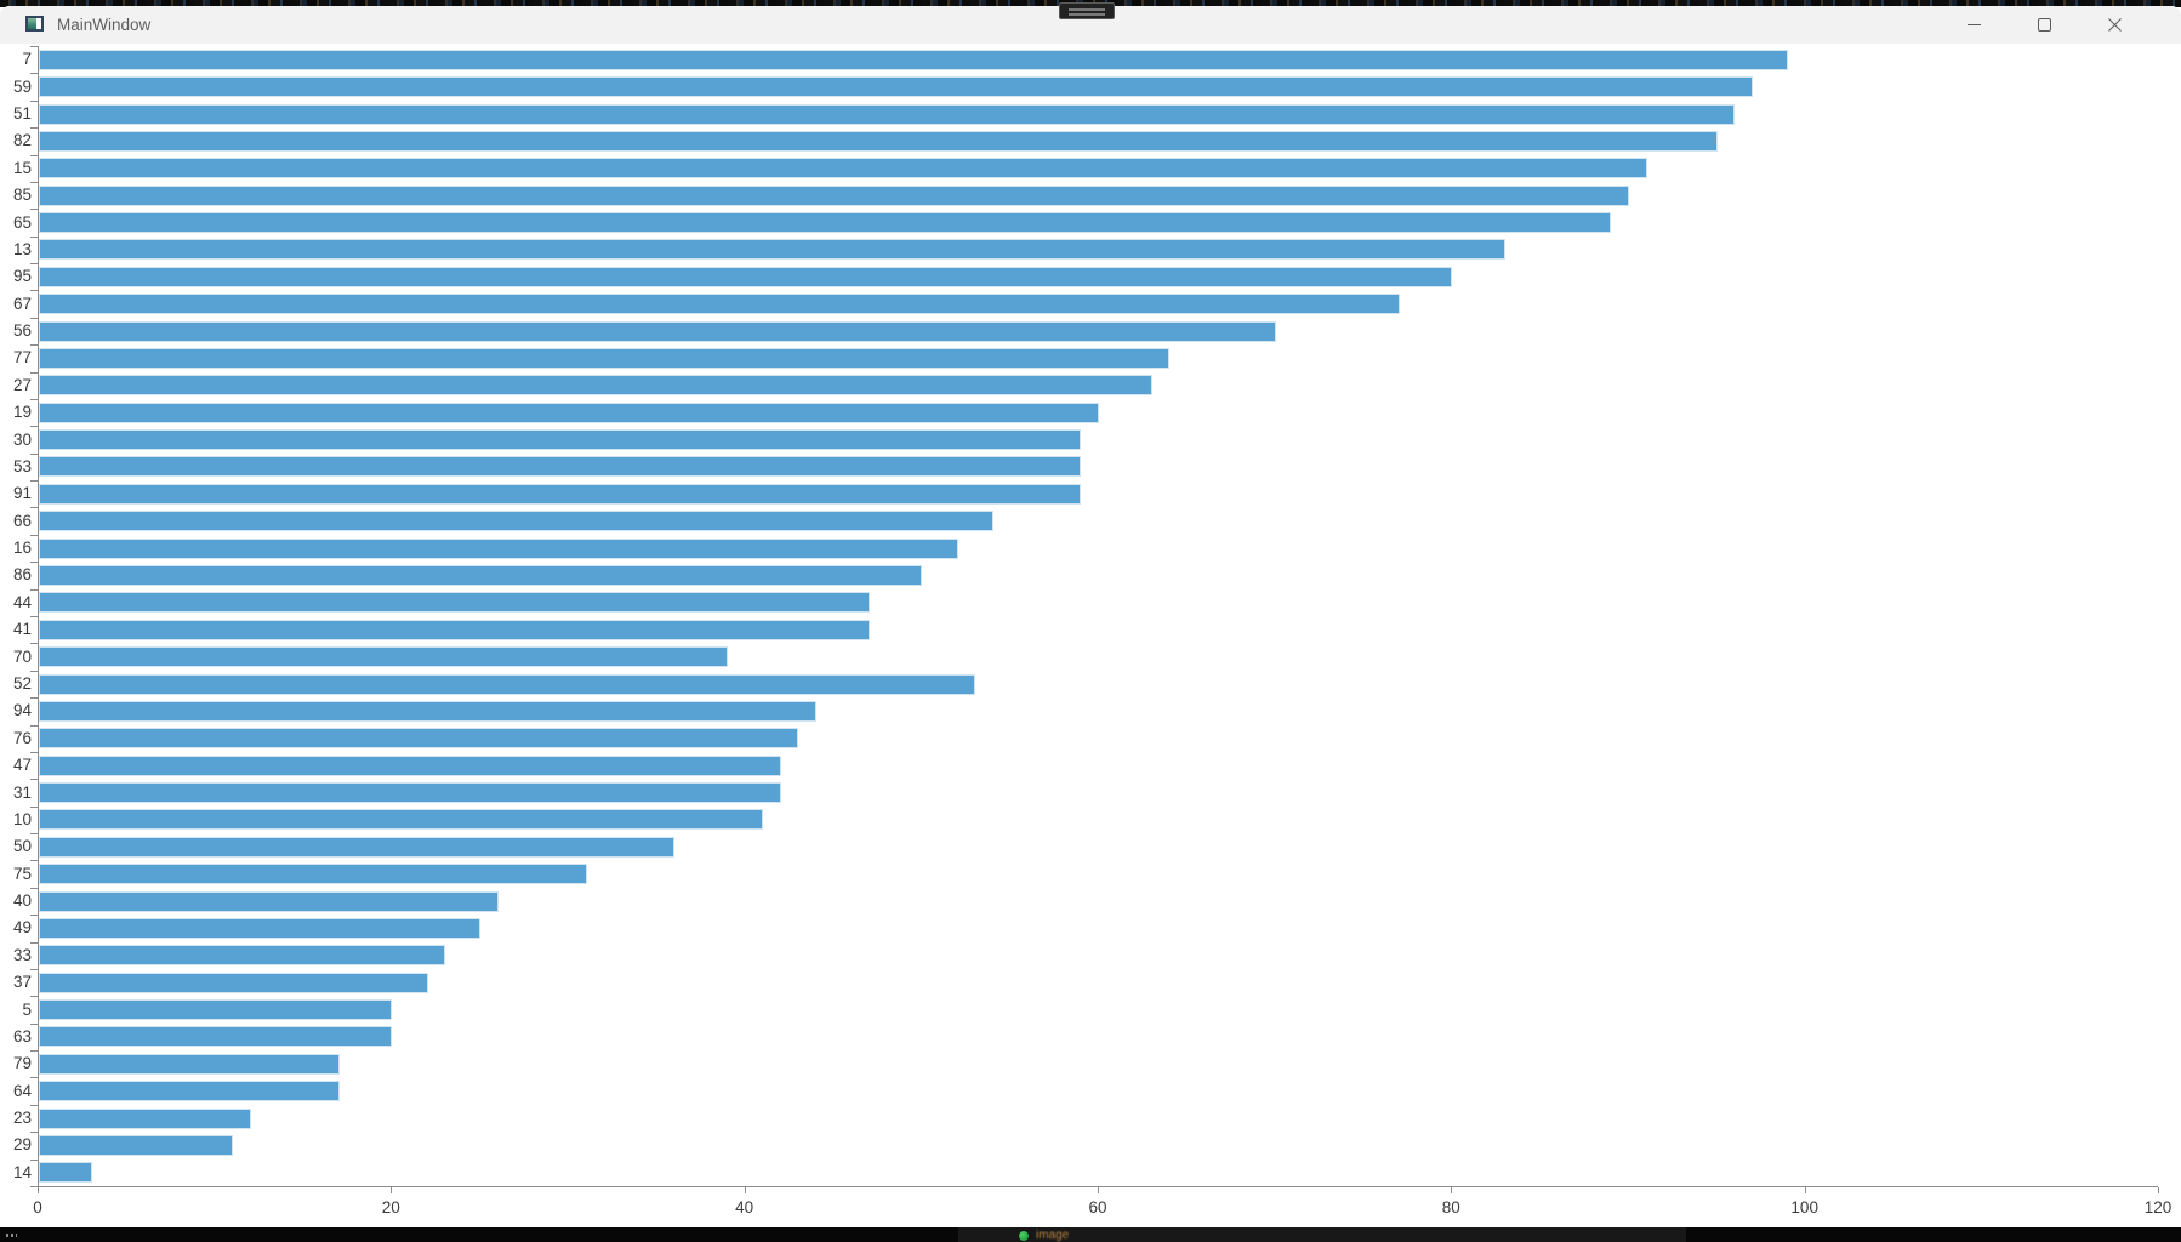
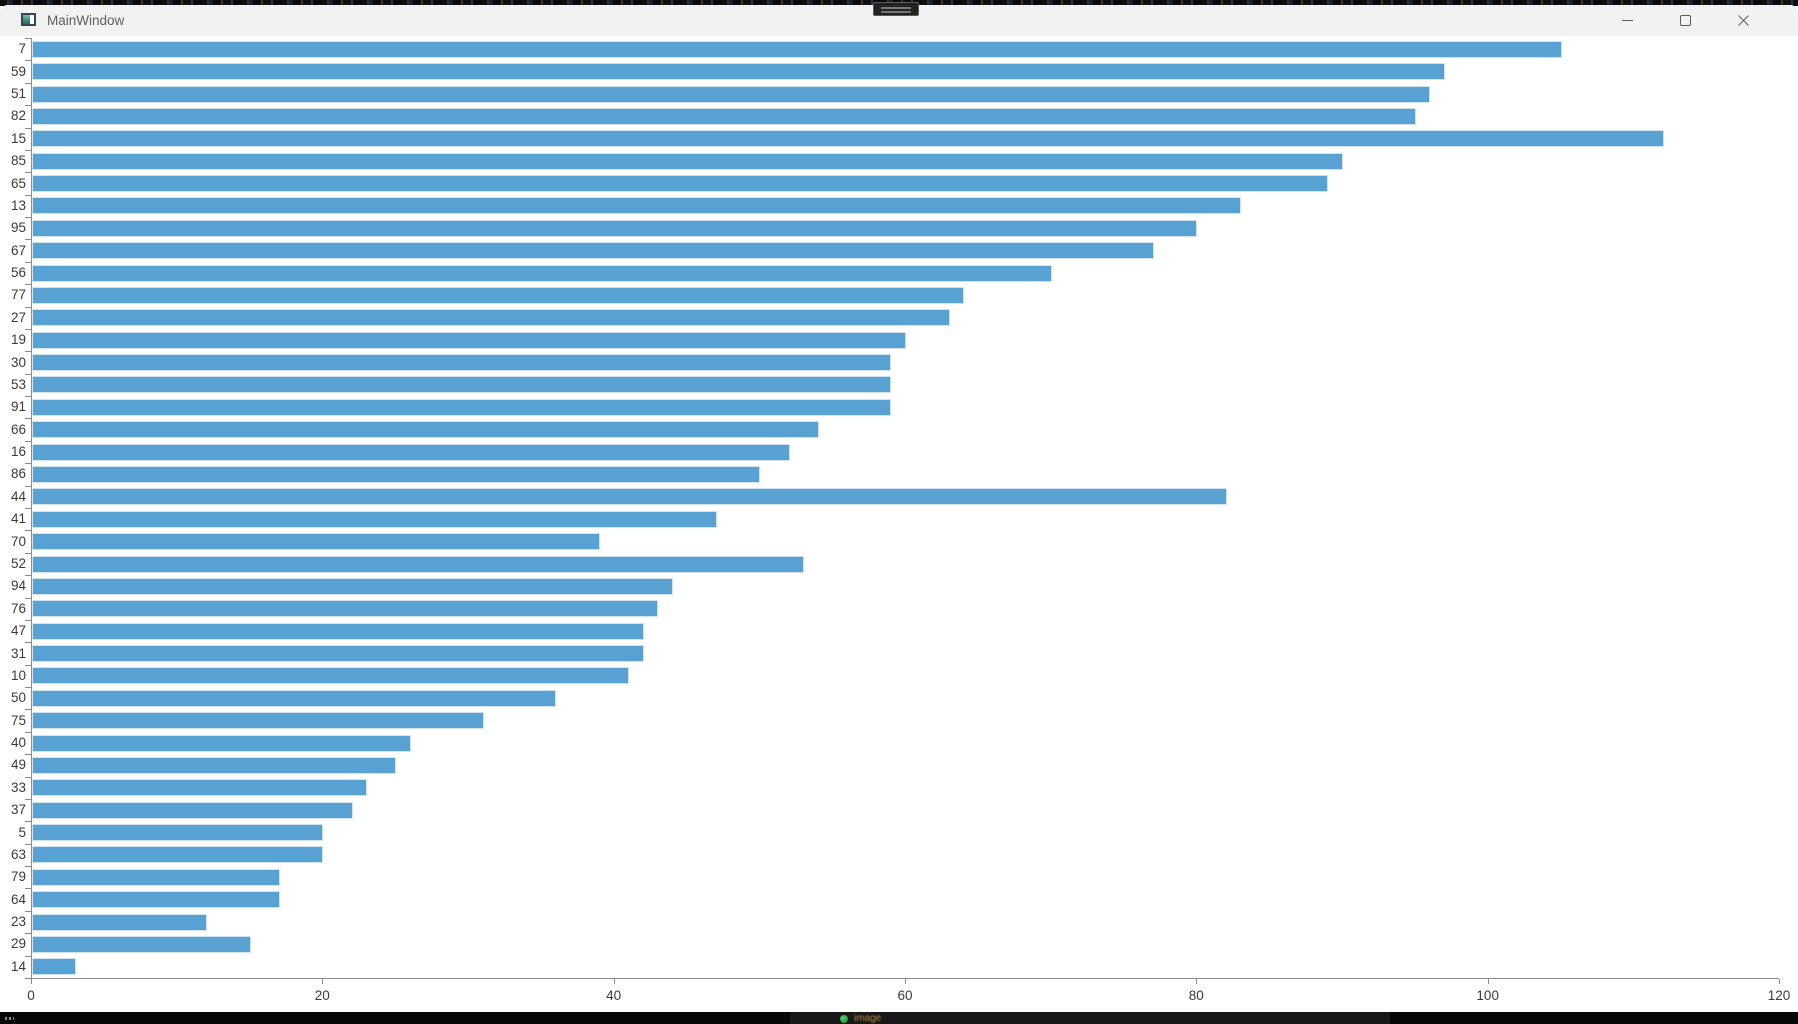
7: 99 -> 105
15: 91 -> 112
44: 47 -> 82
29: 11 -> 15
